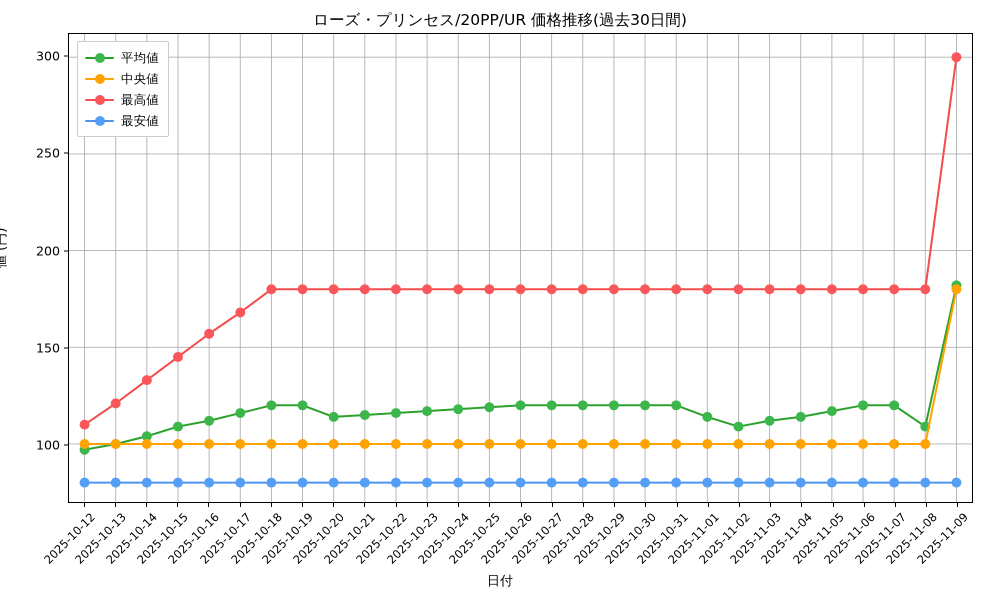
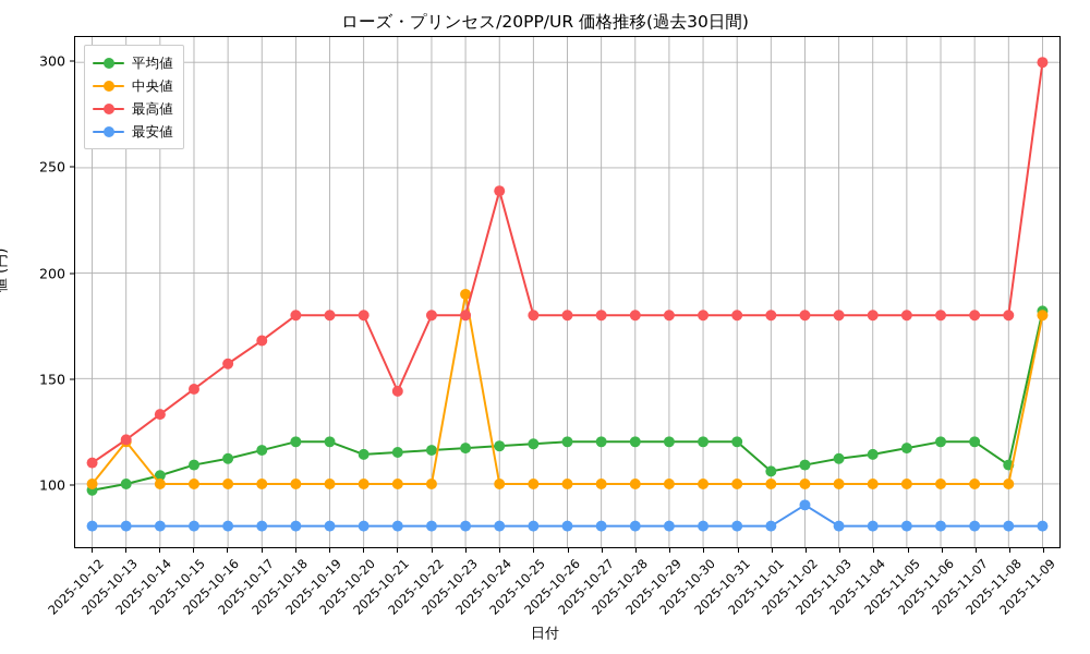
中央値/2025-10-13: 100 -> 120
最高値/2025-10-21: 180 -> 144
中央値/2025-10-23: 100 -> 190
最高値/2025-10-24: 180 -> 239
平均値/2025-11-01: 114 -> 106
最安値/2025-11-02: 80 -> 90
